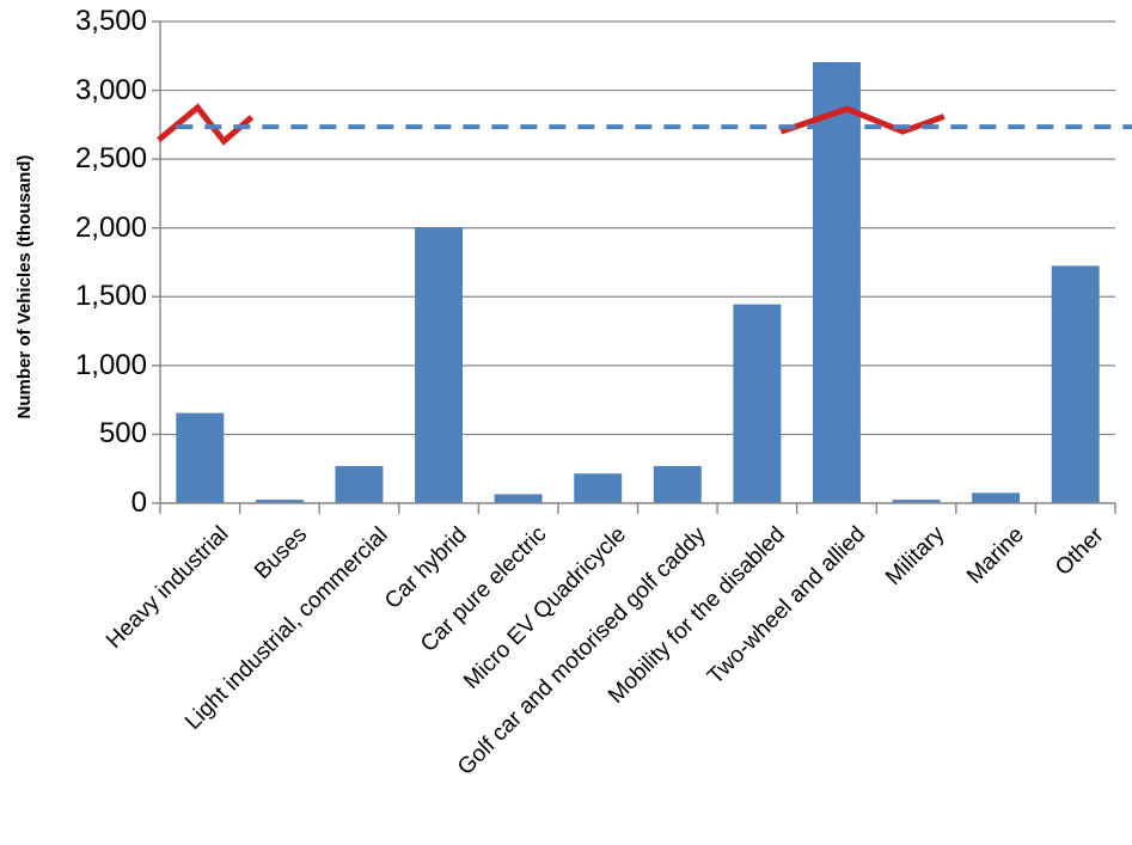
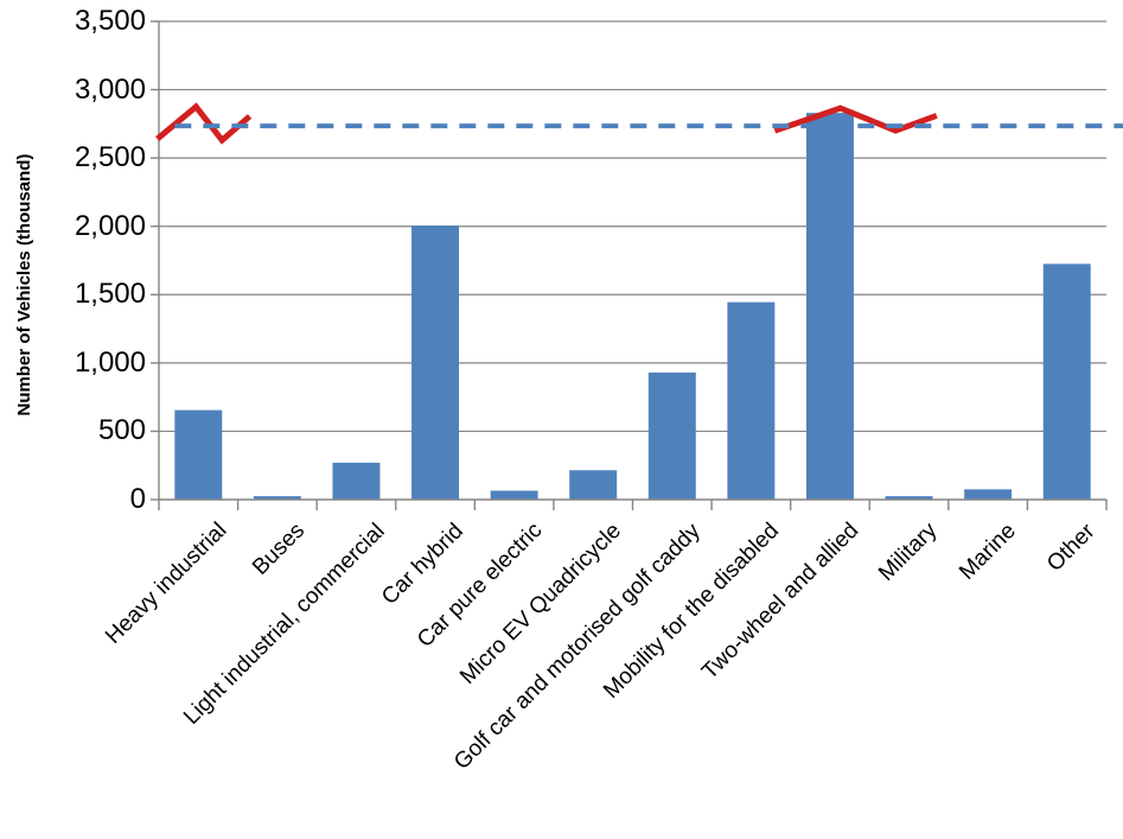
Golf car and motorised golf caddy: 270 -> 930
Two-wheel and allied: 3200 -> 2830
